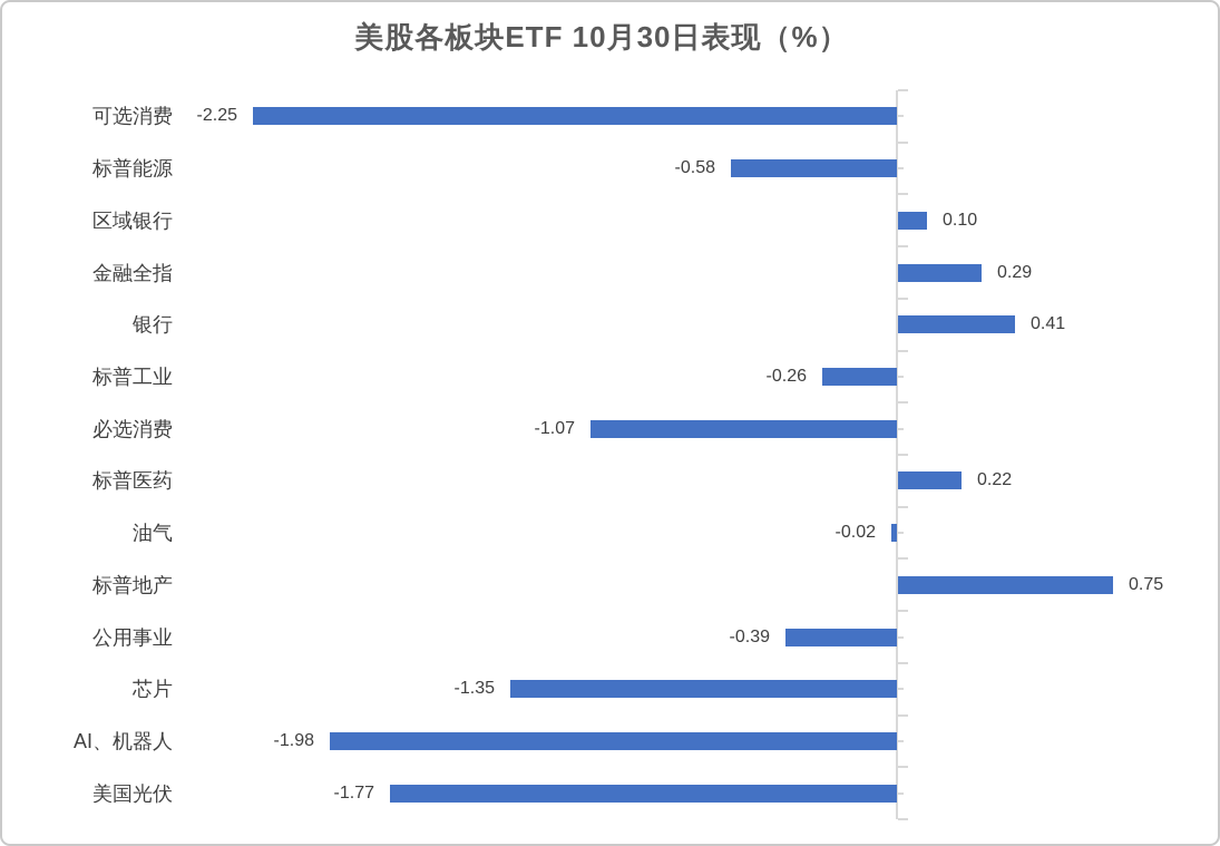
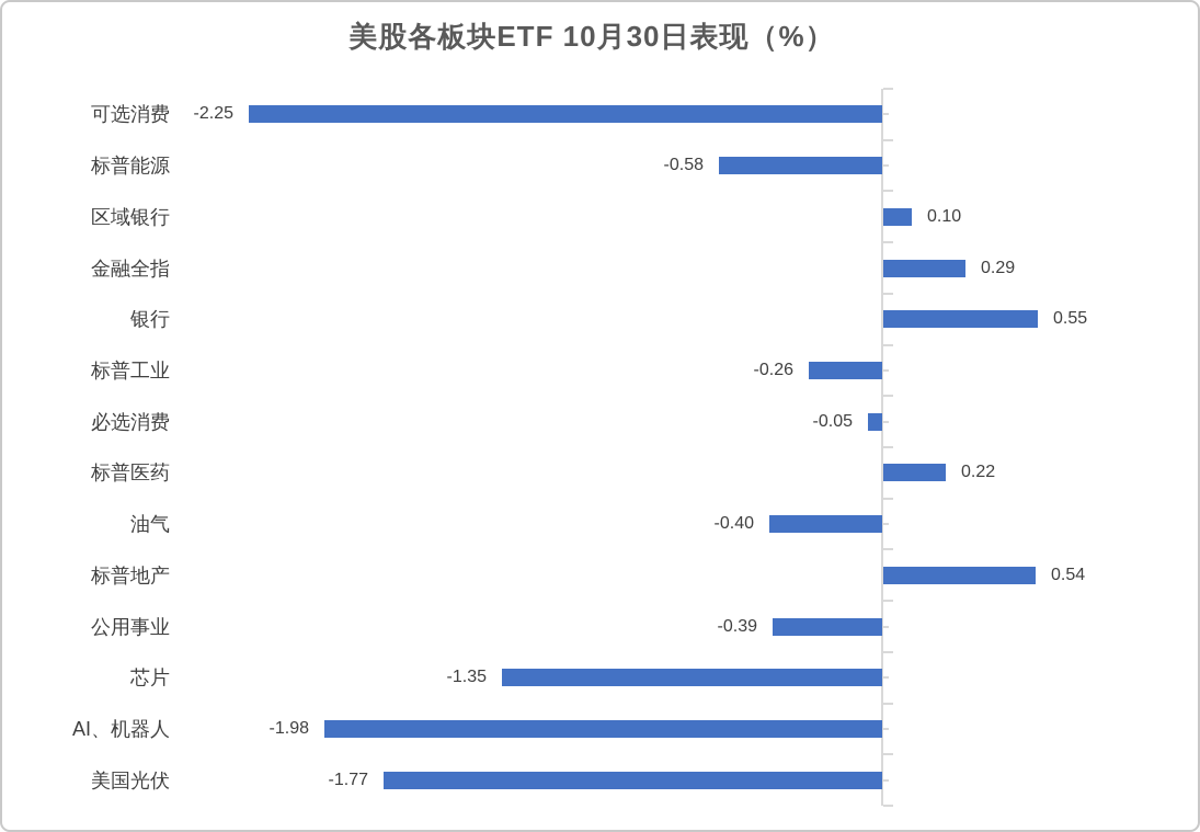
银行: 0.41 -> 0.55
必选消费: -1.07 -> -0.05
油气: -0.02 -> -0.40
标普地产: 0.75 -> 0.54
